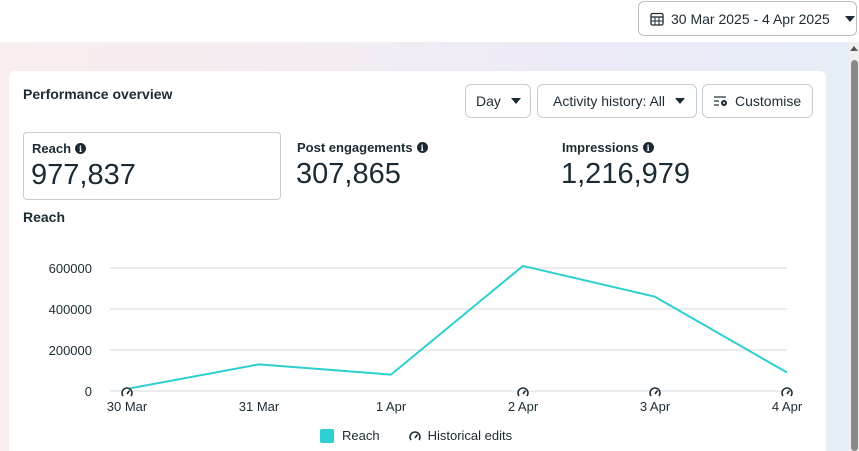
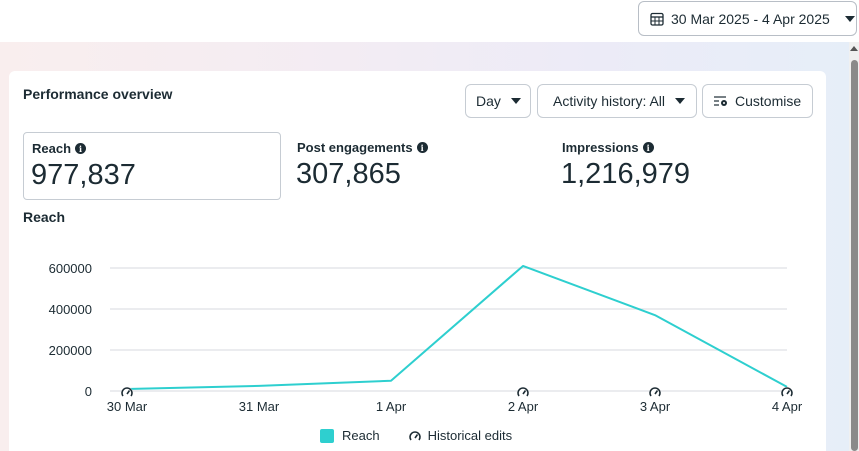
31 Mar: 130000 -> 20000
1 Apr: 80000 -> 50000
3 Apr: 460000 -> 370000
4 Apr: 90000 -> 20000
